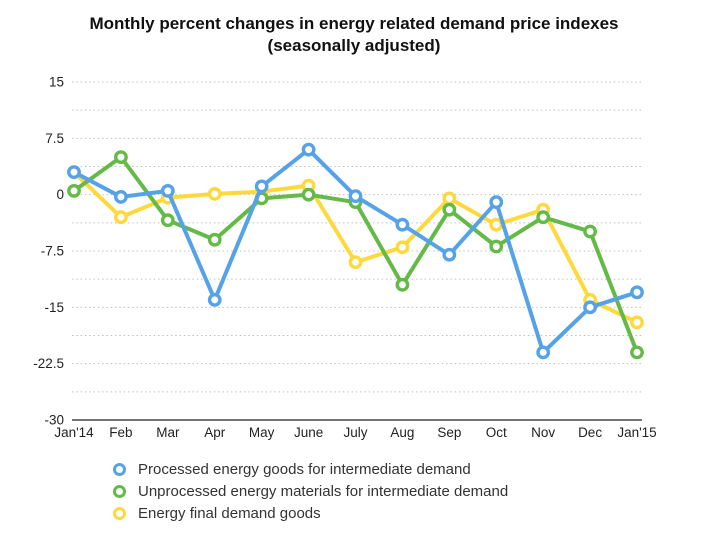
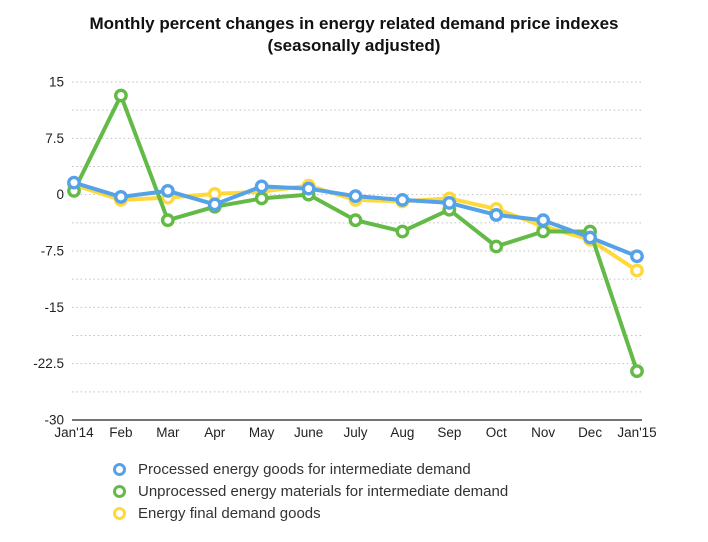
Processed energy goods for intermediate demand/Jan'14: 3 -> 2
Energy final demand goods/Jan'14: 3 -> 1
Unprocessed energy materials for intermediate demand/Feb: 5 -> 13
Energy final demand goods/Feb: -3 -> -1
Processed energy goods for intermediate demand/Apr: -14 -> -1
Unprocessed energy materials for intermediate demand/Apr: -6 -> -2
Processed energy goods for intermediate demand/June: 6 -> 1
Unprocessed energy materials for intermediate demand/July: -1 -> -3
Energy final demand goods/July: -9 -> -1
Processed energy goods for intermediate demand/Aug: -4 -> -1
Unprocessed energy materials for intermediate demand/Aug: -12 -> -5
Energy final demand goods/Aug: -7 -> -1
Processed energy goods for intermediate demand/Sep: -8 -> -1
Processed energy goods for intermediate demand/Oct: -1 -> -3
Energy final demand goods/Oct: -4 -> -2
Processed energy goods for intermediate demand/Nov: -21 -> -3
Unprocessed energy materials for intermediate demand/Nov: -3 -> -5
Energy final demand goods/Nov: -2 -> -4
Processed energy goods for intermediate demand/Dec: -15 -> -6
Energy final demand goods/Dec: -14 -> -6
Processed energy goods for intermediate demand/Jan'15: -13 -> -8
Unprocessed energy materials for intermediate demand/Jan'15: -21 -> -24
Energy final demand goods/Jan'15: -17 -> -10
